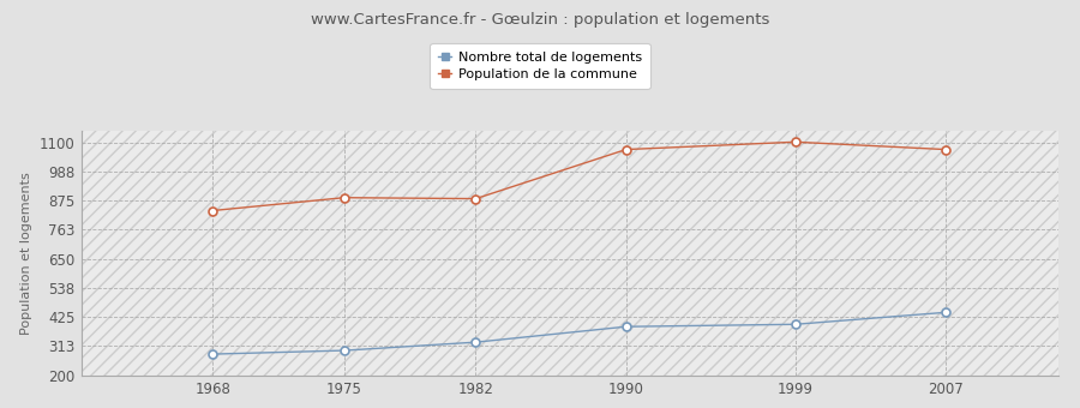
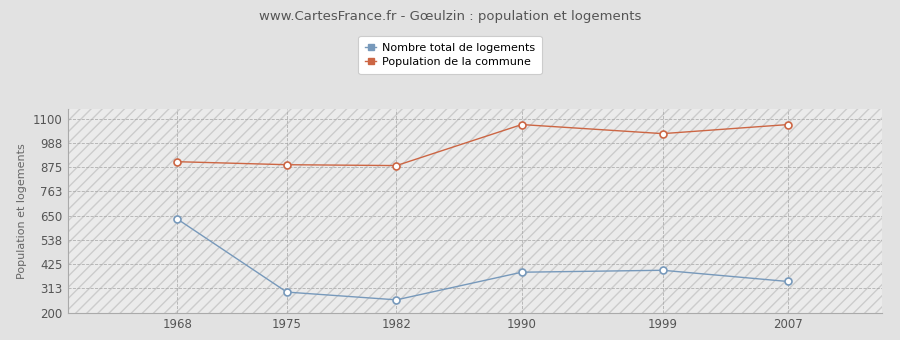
Nombre total de logements/1968: 282 -> 635
Population de la commune/1968: 836 -> 900
Nombre total de logements/1982: 328 -> 260
Population de la commune/1999: 1101 -> 1030
Nombre total de logements/2007: 443 -> 345
